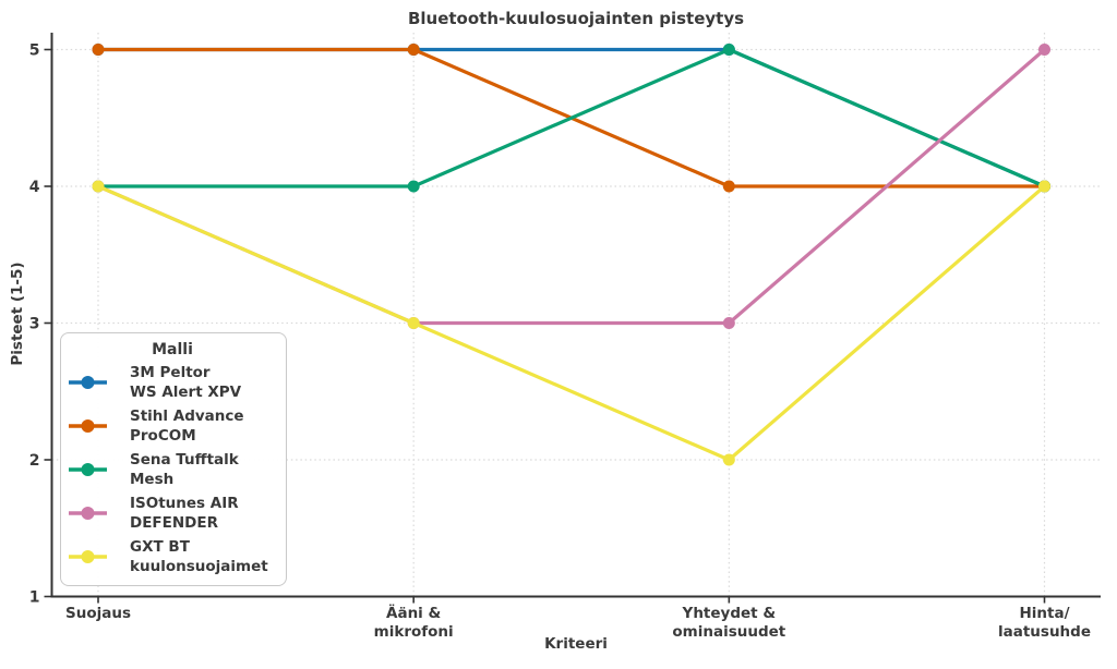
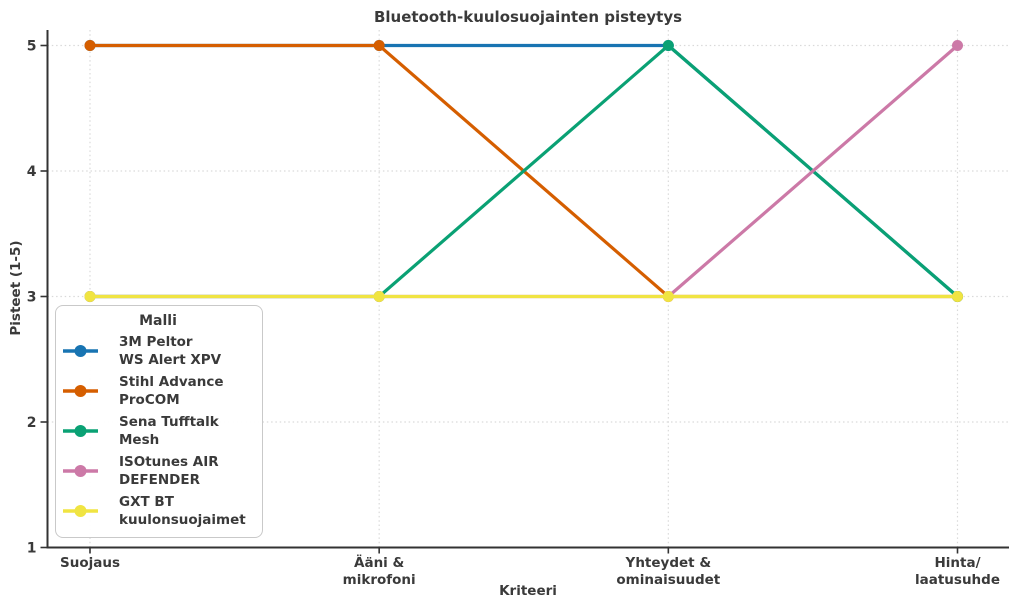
Sena Tufftalk Mesh/Suojaus: 4 -> 3
ISOtunes AIR DEFENDER/Suojaus: 4 -> 3
GXT BT kuulonsuojaimet/Suojaus: 4 -> 3
Sena Tufftalk Mesh/Ääni & mikrofoni: 4 -> 3
Stihl Advance ProCOM/Yhteydet & ominaisuudet: 4 -> 3
GXT BT kuulonsuojaimet/Yhteydet & ominaisuudet: 2 -> 3
3M Peltor WS Alert XPV/Hinta/laatusuhde: 4 -> 3
Stihl Advance ProCOM/Hinta/laatusuhde: 4 -> 3
Sena Tufftalk Mesh/Hinta/laatusuhde: 4 -> 3
GXT BT kuulonsuojaimet/Hinta/laatusuhde: 4 -> 3
